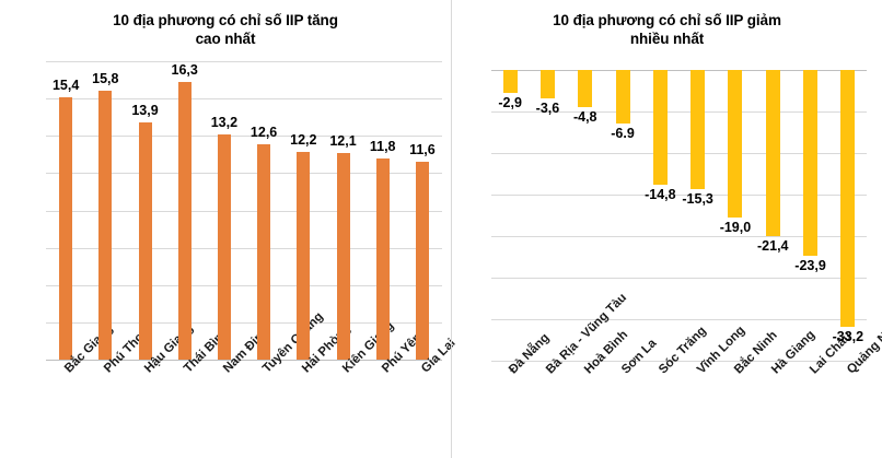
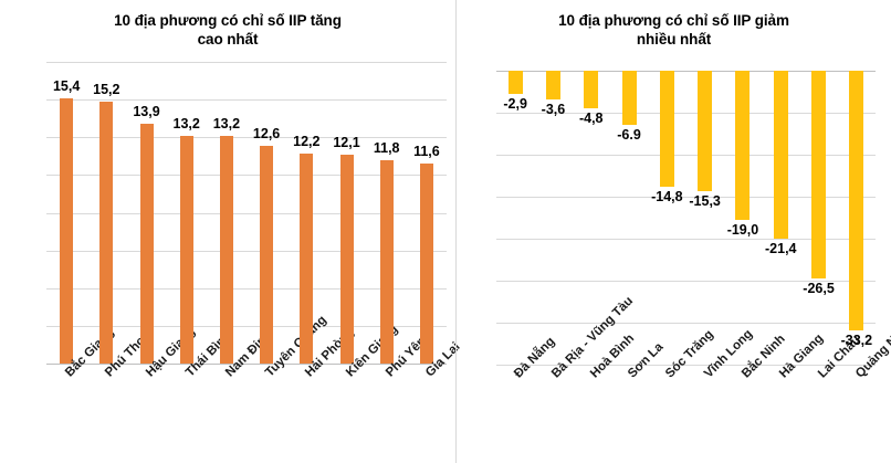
10 địa phương có chỉ số IIP tăng cao nhất/Phú Thọ: 15,8 -> 15,2
10 địa phương có chỉ số IIP tăng cao nhất/Thái Bình: 16,3 -> 13,2
10 địa phương có chỉ số IIP giảm nhiều nhất/Lai Châu: -23,9 -> -26,5
